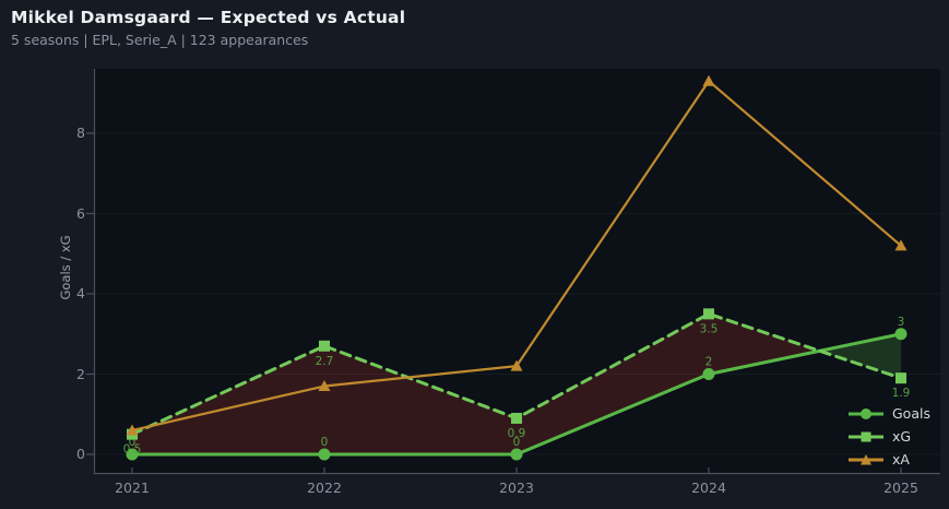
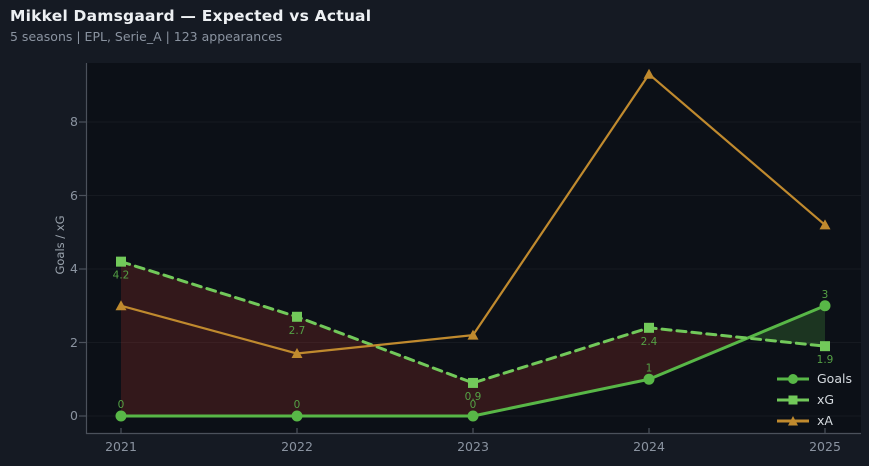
xG/2021: 0.5 -> 4.2
xA/2021: 0.6 -> 3.0
Goals/2024: 2 -> 1
xG/2024: 3.5 -> 2.4
